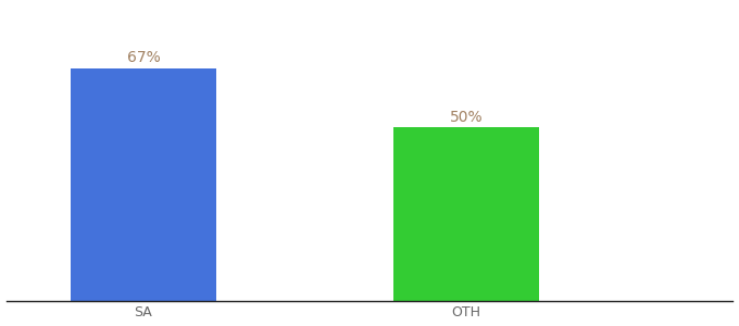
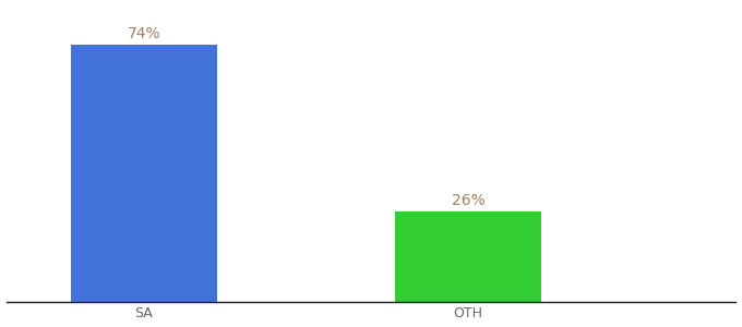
SA: 67% -> 74%
OTH: 50% -> 26%
